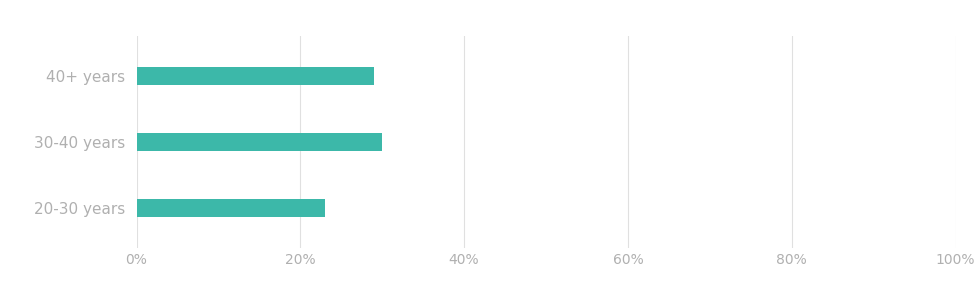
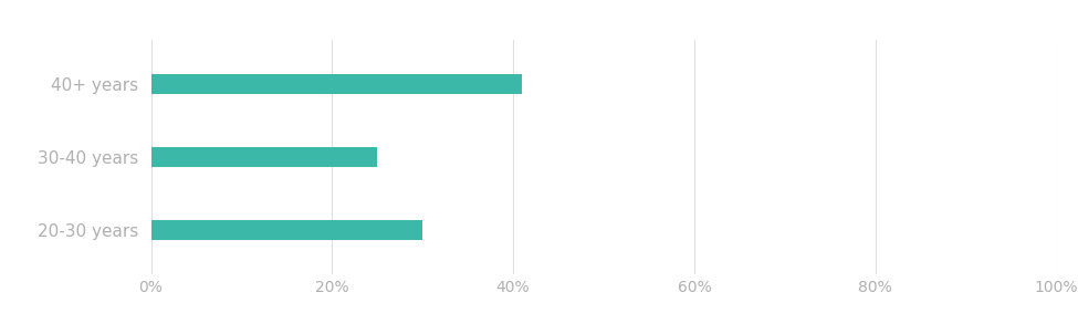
40+ years: 29% -> 41%
30-40 years: 30% -> 25%
20-30 years: 23% -> 30%
